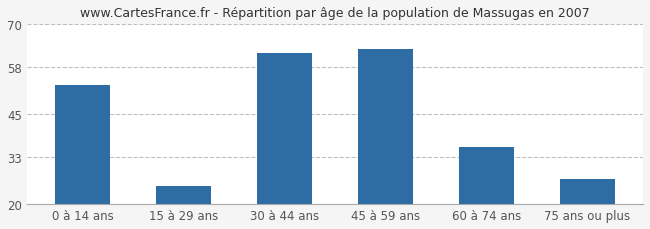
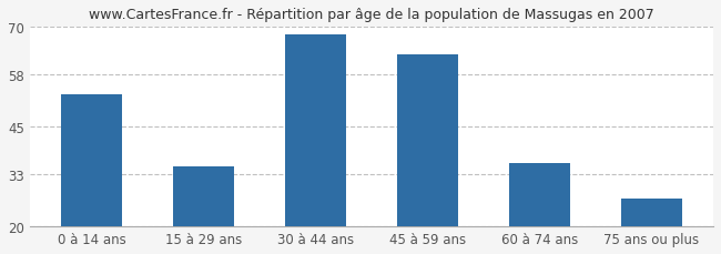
15 à 29 ans: 25 -> 35
30 à 44 ans: 62 -> 68
